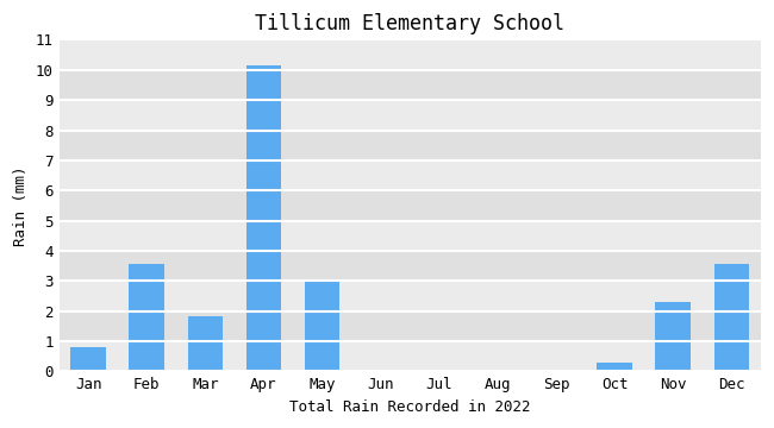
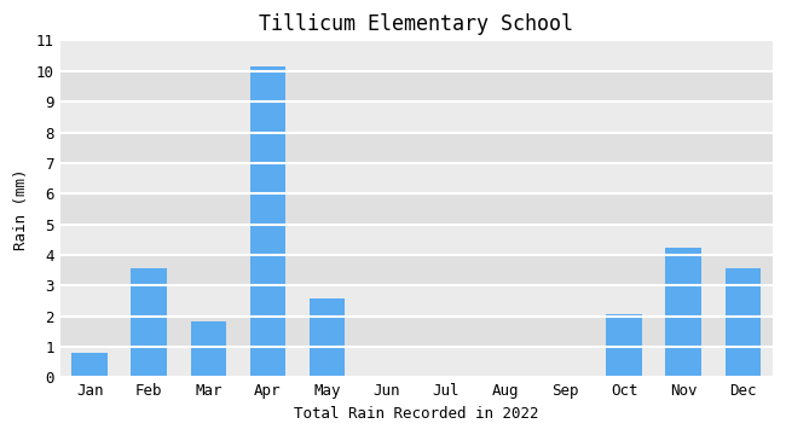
May: 3.05 -> 2.60
Oct: 0.30 -> 2.05
Nov: 2.30 -> 4.25
